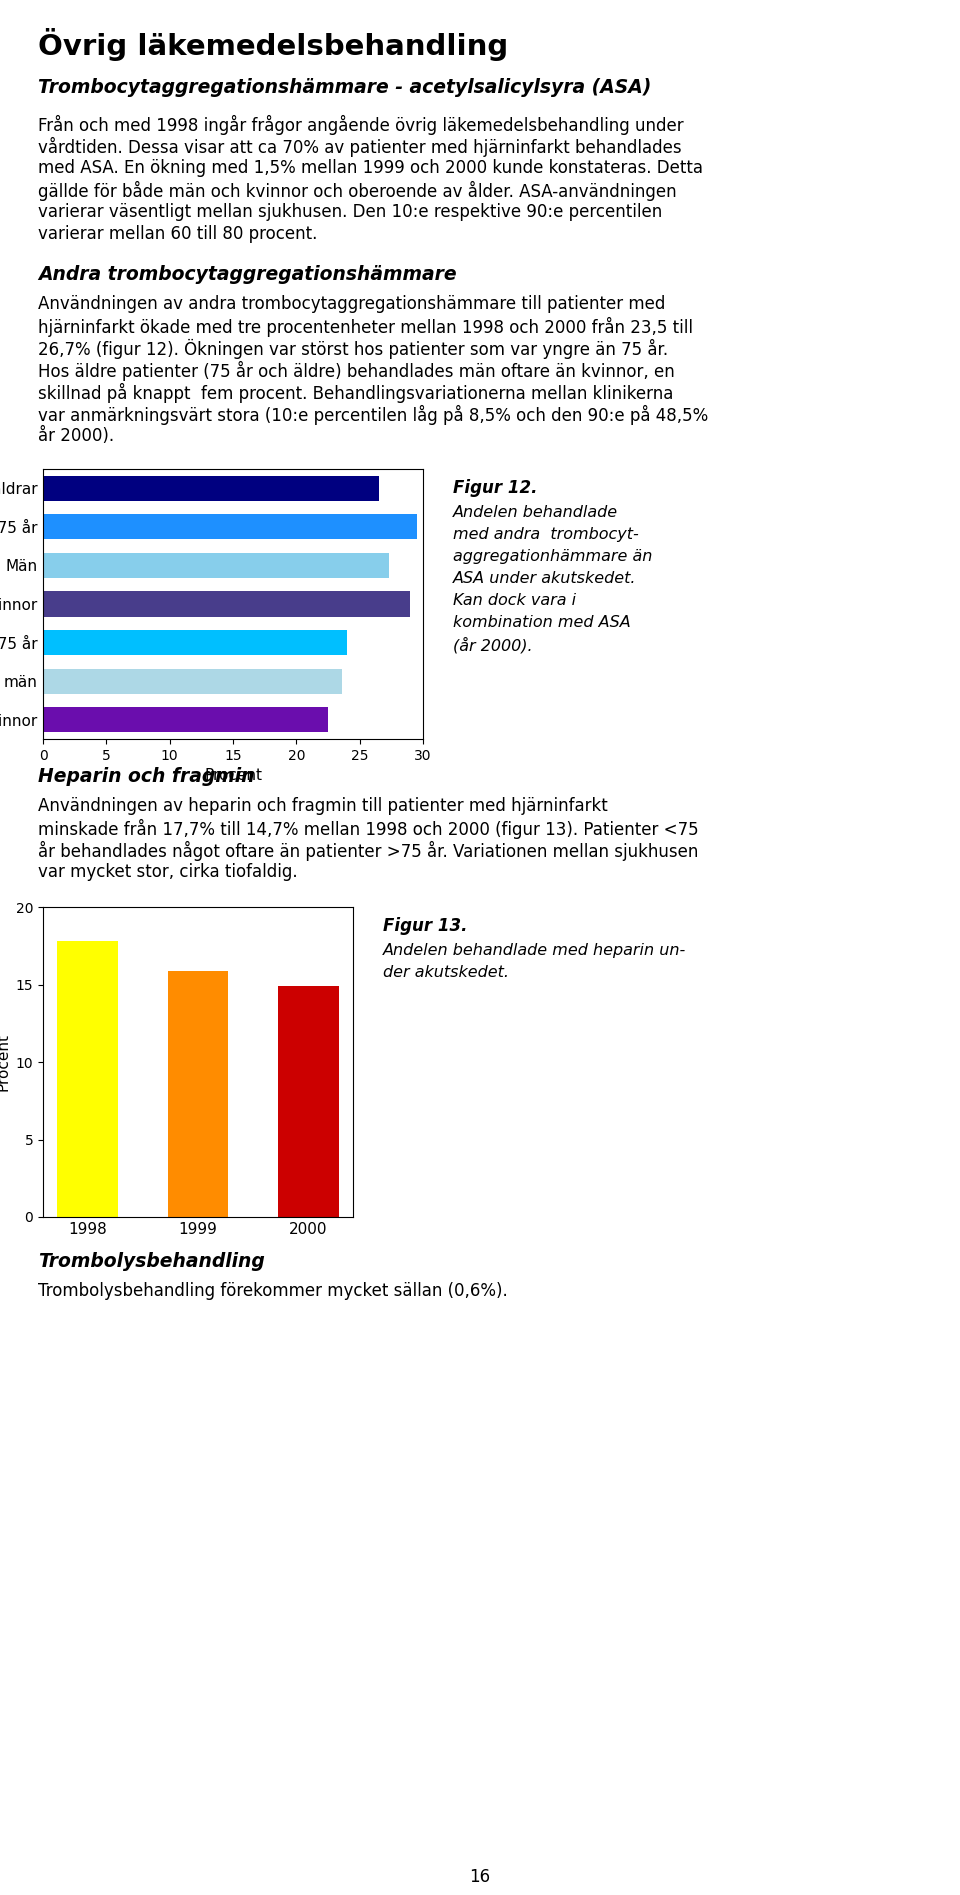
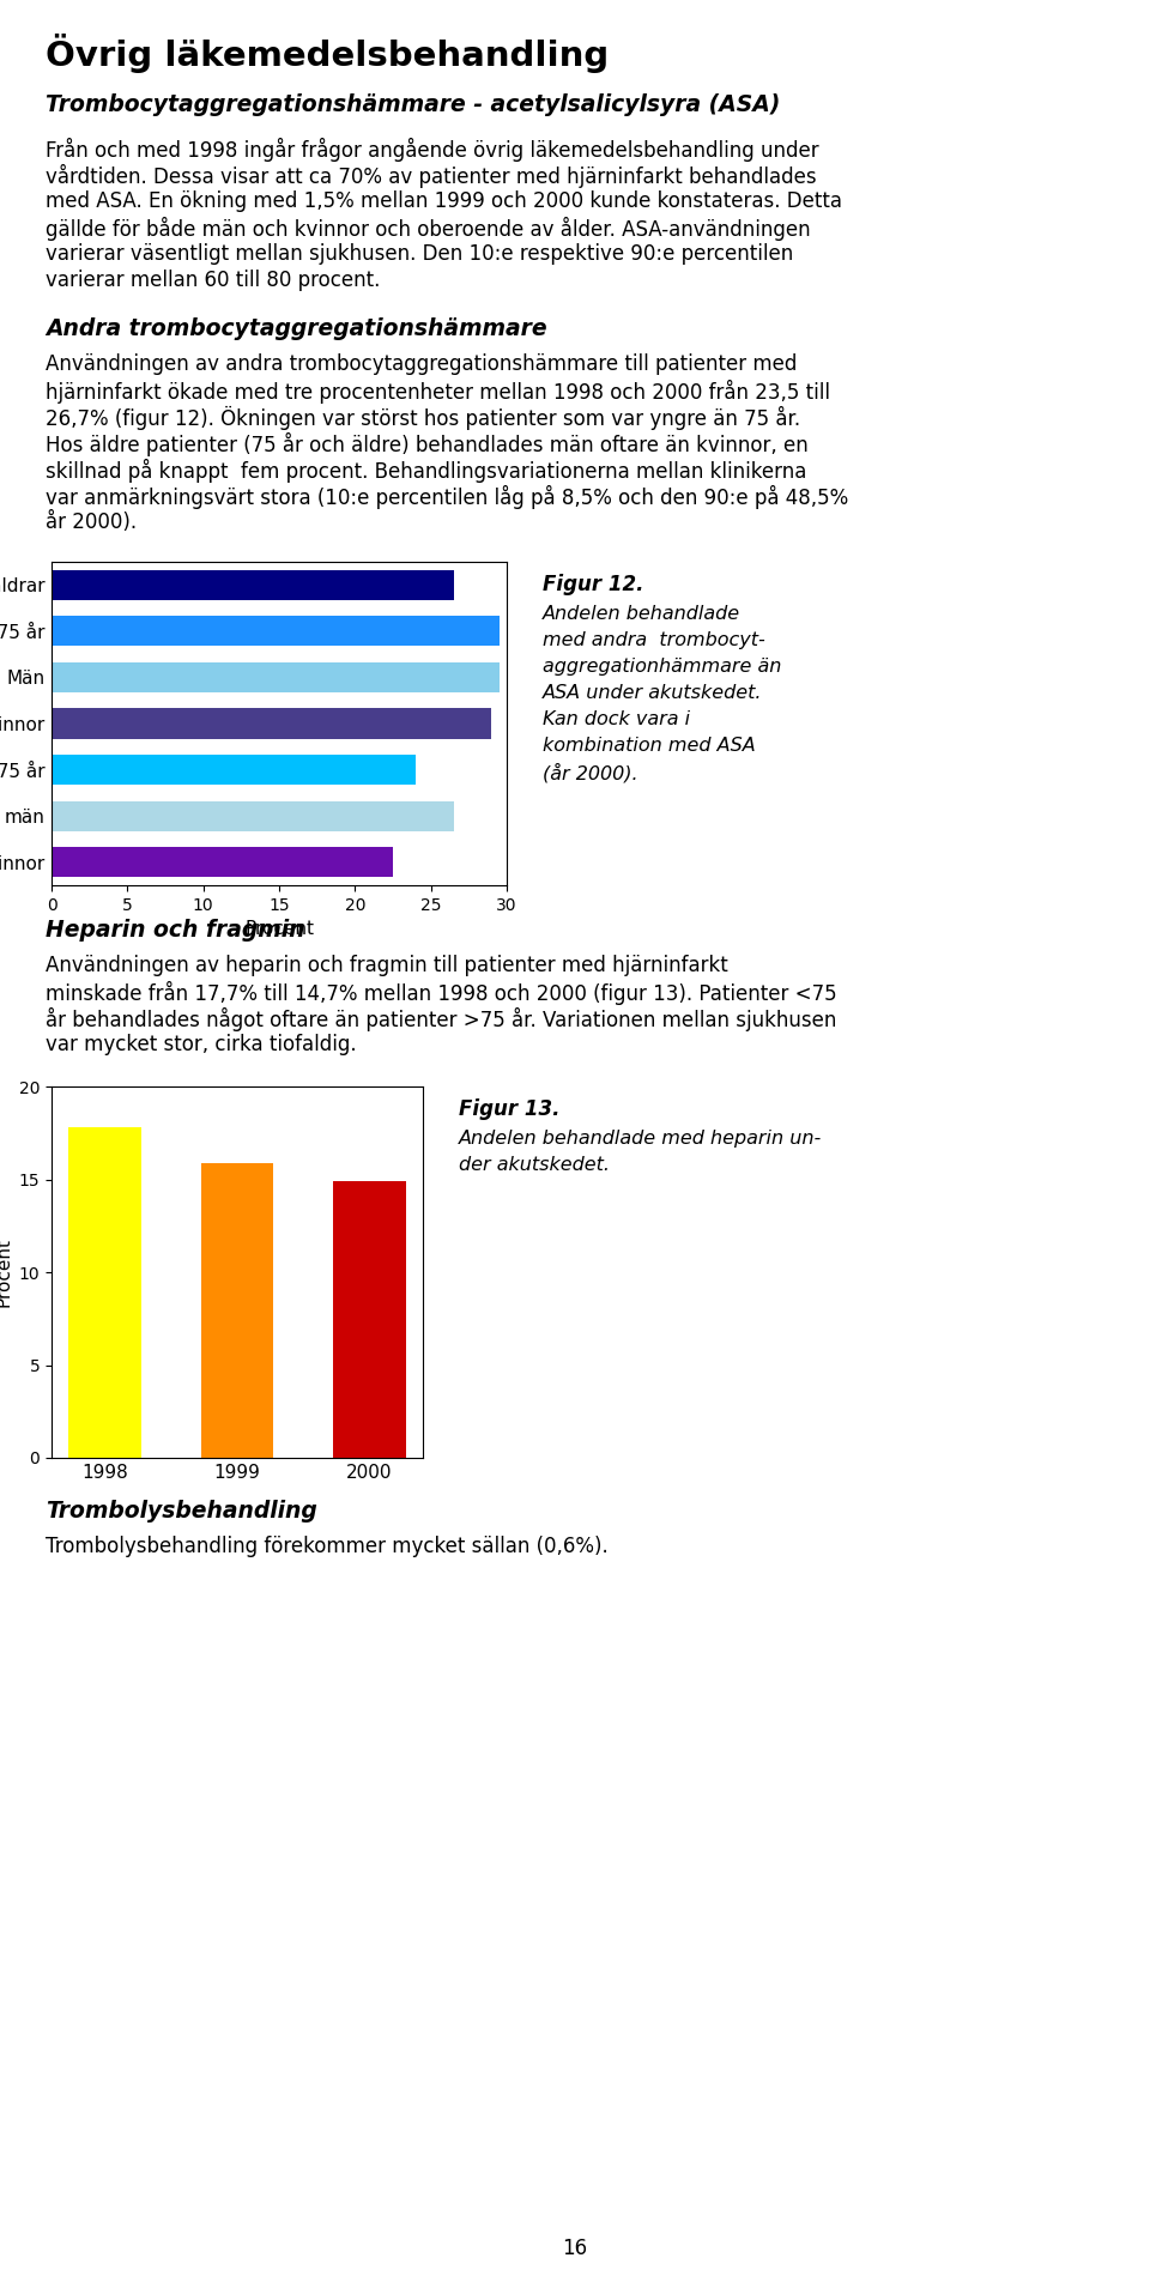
Män: 27.3 -> 29.5
män: 23.6 -> 26.5
